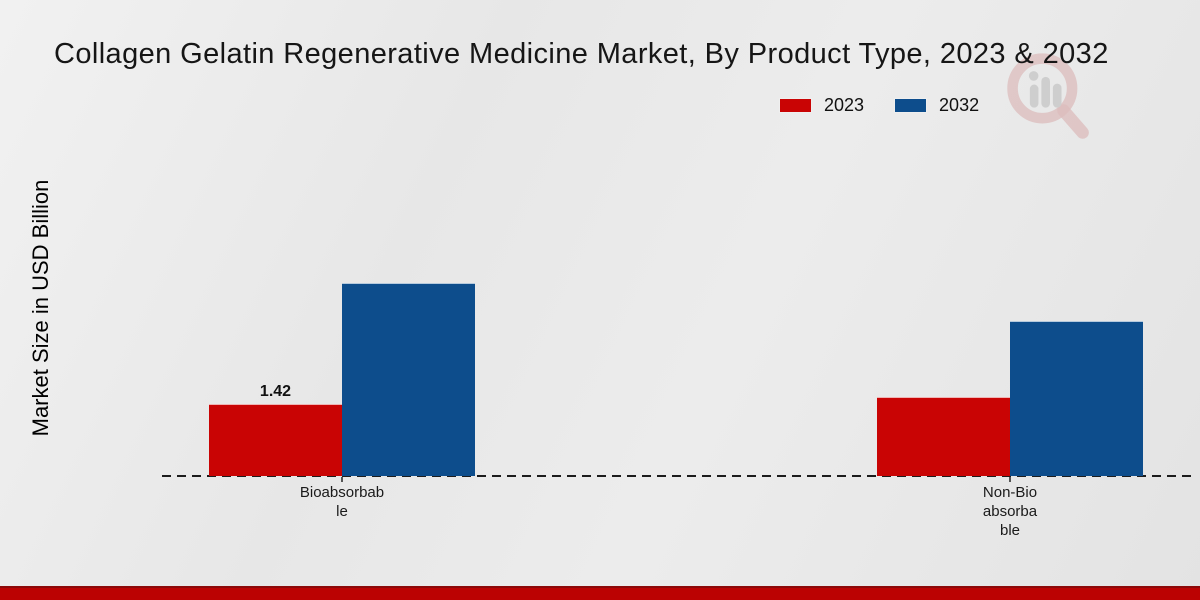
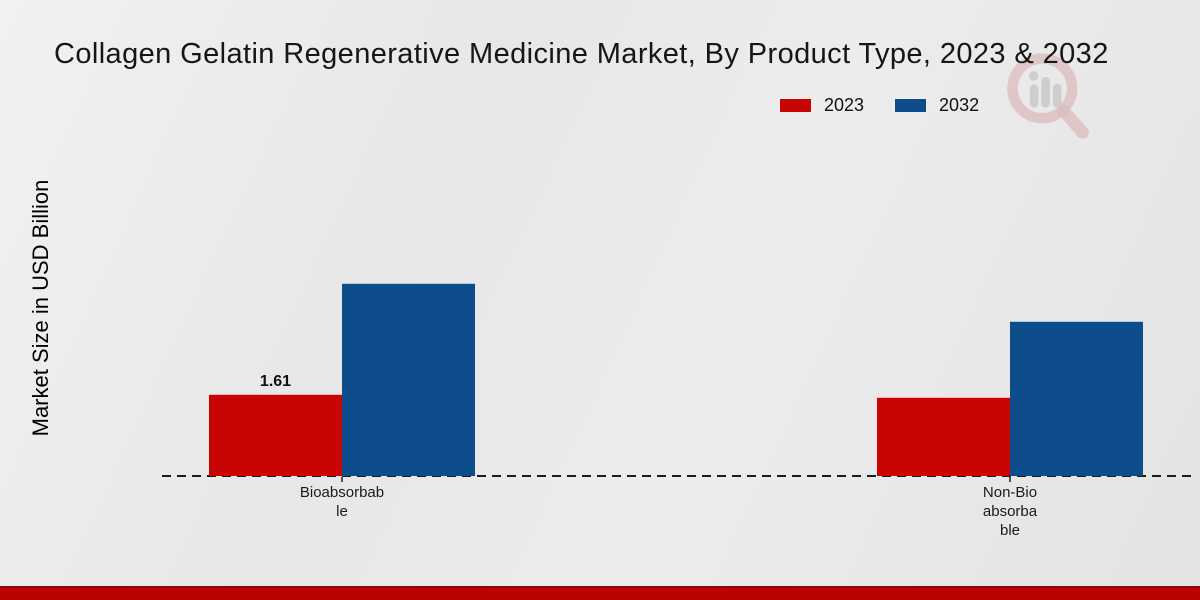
2023/Bioabsorbable: 1.42 -> 1.61
